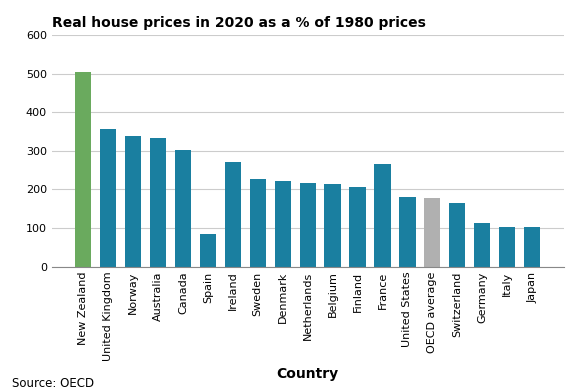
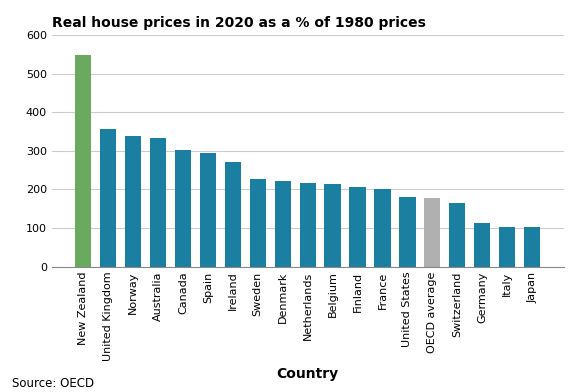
New Zealand: 505 -> 548
Spain: 85 -> 295
France: 265 -> 201
